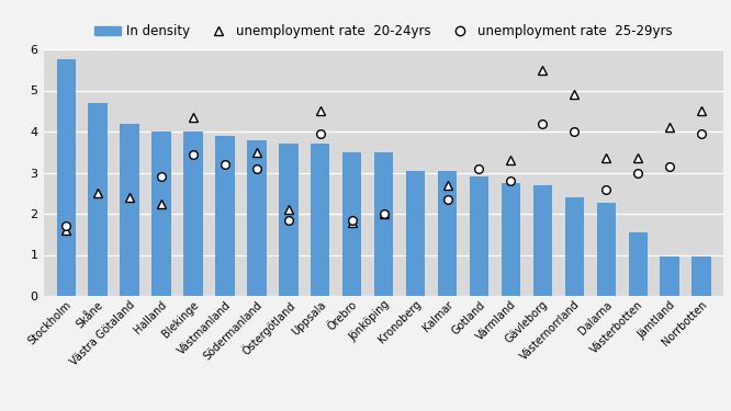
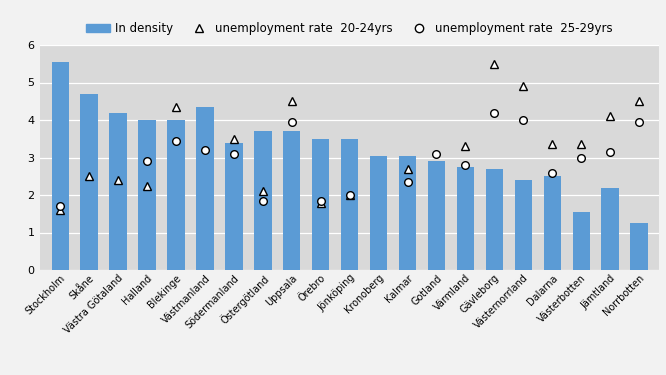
Stockholm: 5.75 -> 5.55
Västmanland: 3.90 -> 4.35
Södermanland: 3.80 -> 3.40
Dalarna: 2.27 -> 2.50
Jämtland: 0.97 -> 2.20
Norrbotten: 0.97 -> 1.25
